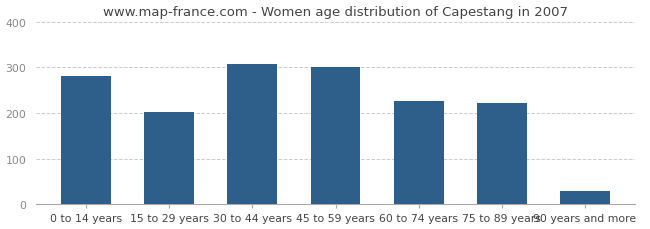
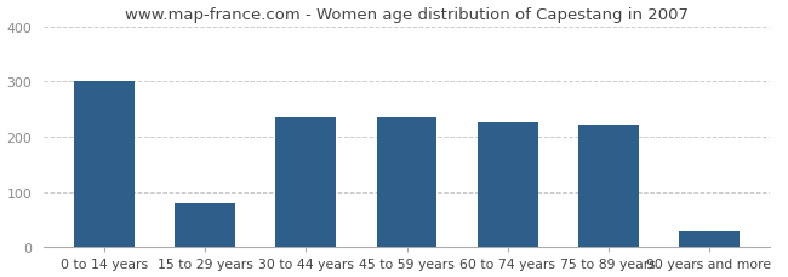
0 to 14 years: 281 -> 300
15 to 29 years: 203 -> 80
30 to 44 years: 307 -> 235
45 to 59 years: 300 -> 235
